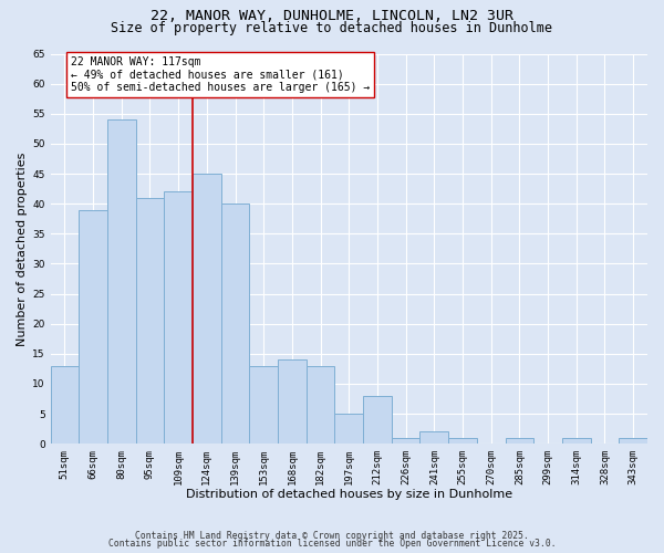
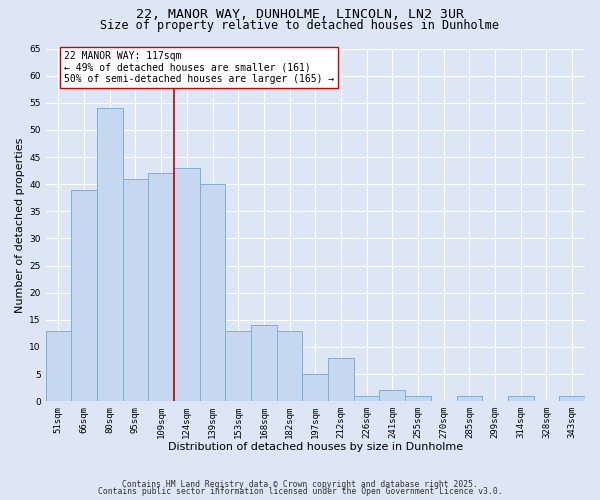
124sqm: 45 -> 43
